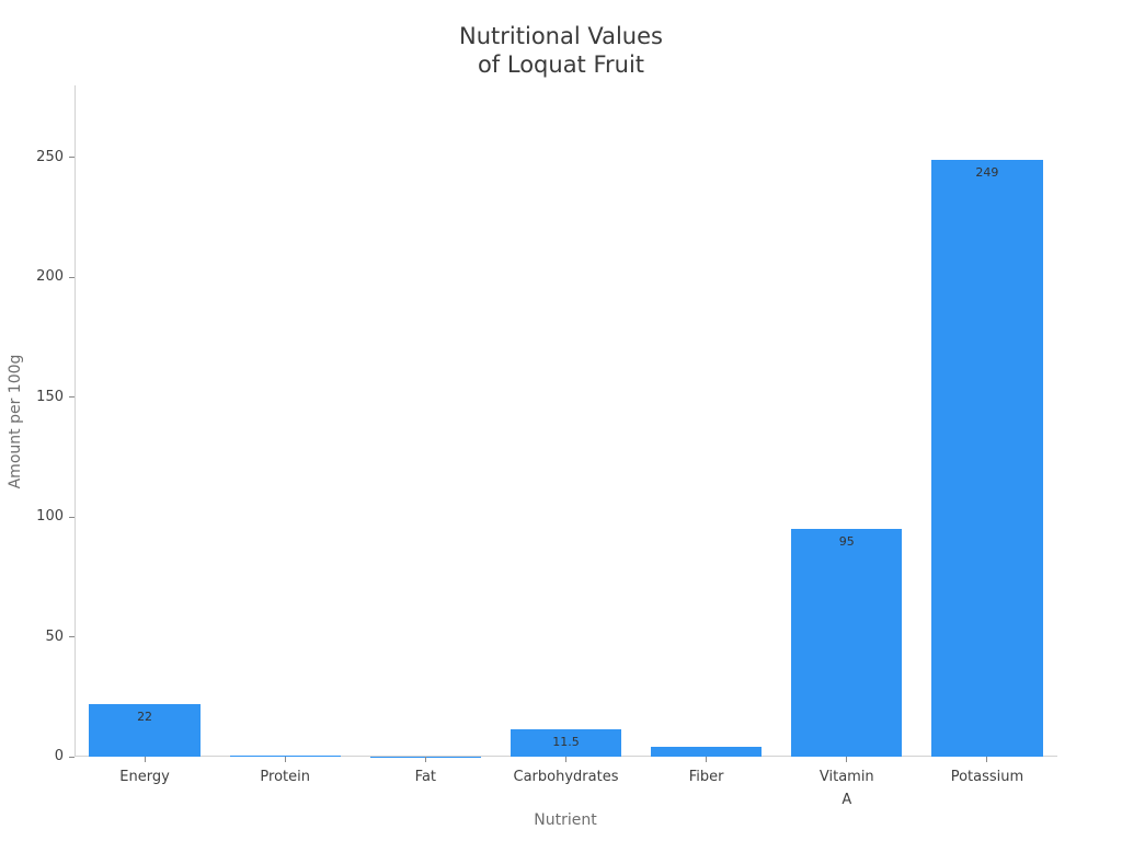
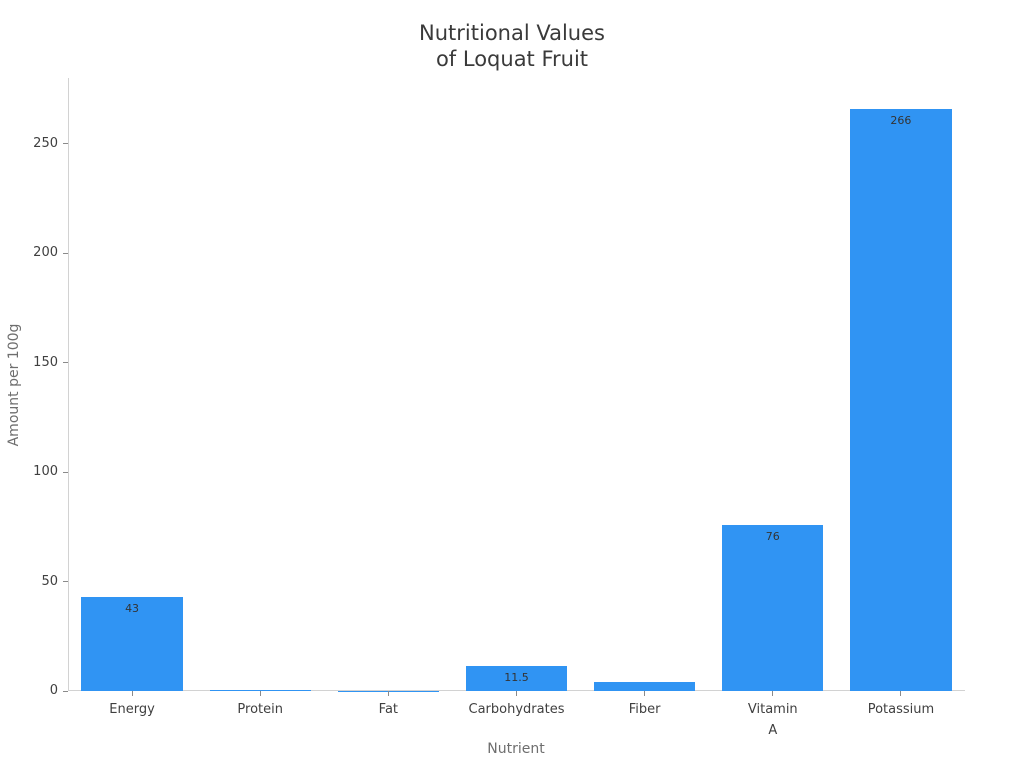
Energy: 22 -> 43
Vitamin A: 95 -> 76
Potassium: 249 -> 266
